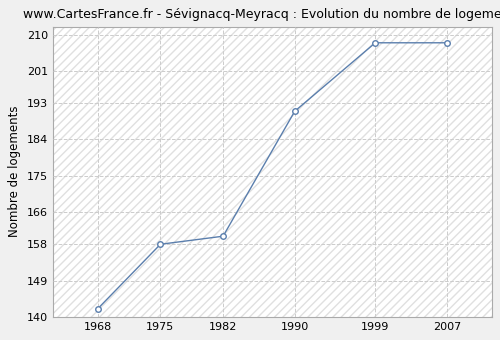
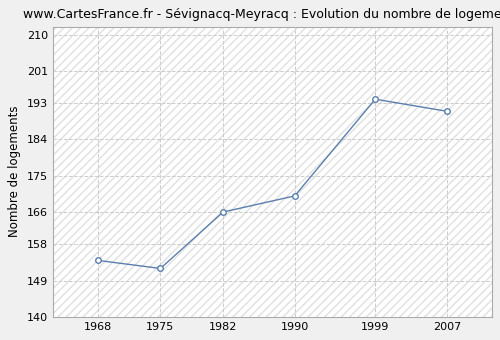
1968: 142 -> 154
1975: 158 -> 152
1982: 160 -> 166
1990: 191 -> 170
1999: 208 -> 194
2007: 208 -> 191
